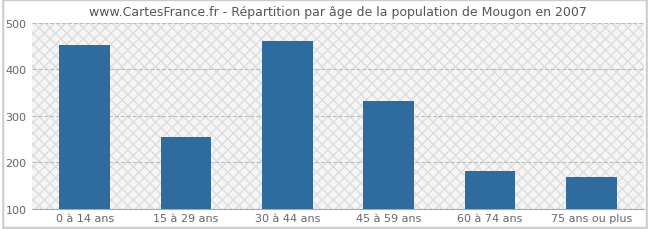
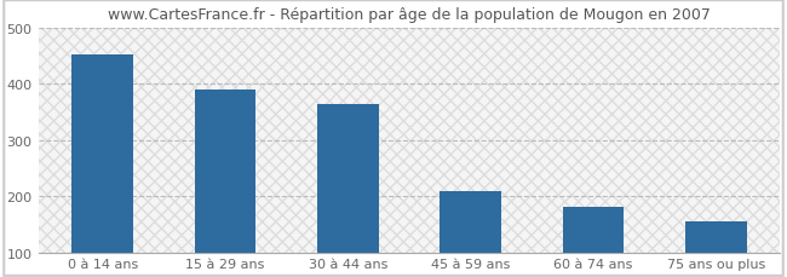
15 à 29 ans: 254 -> 390
30 à 44 ans: 460 -> 365
45 à 59 ans: 331 -> 210
75 ans ou plus: 169 -> 155
